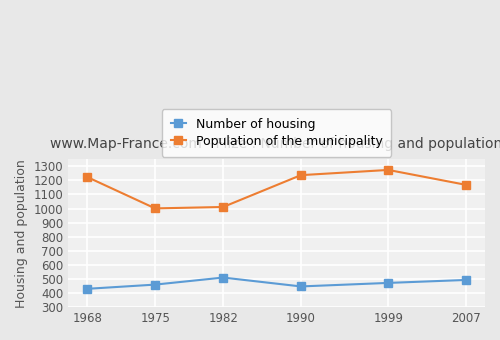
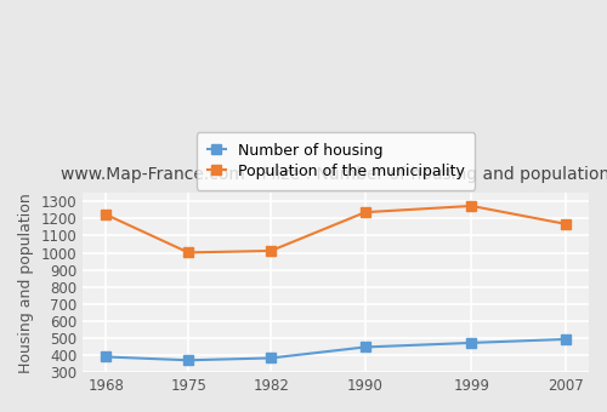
Number of housing/1968: 430 -> 390
Number of housing/1975: 460 -> 370
Number of housing/1982: 510 -> 380
